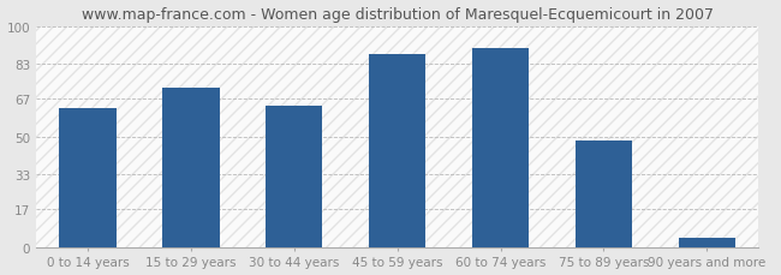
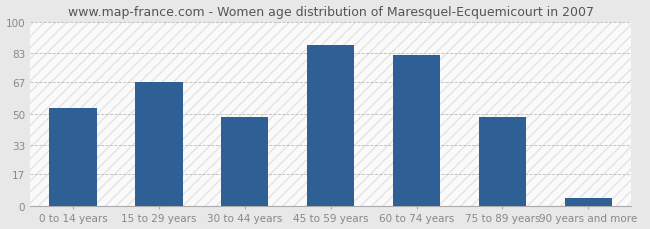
0 to 14 years: 63 -> 53
15 to 29 years: 72 -> 67
30 to 44 years: 64 -> 48
60 to 74 years: 90 -> 82
